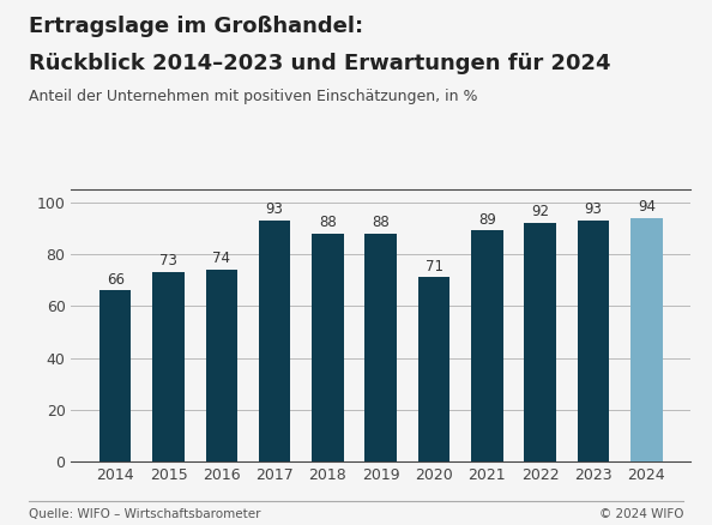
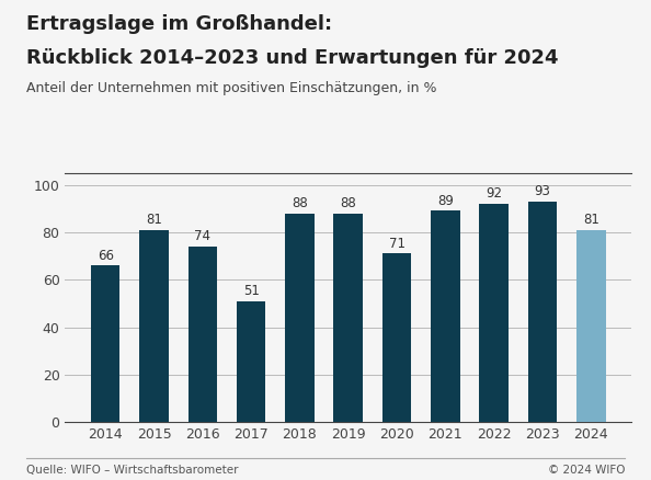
2015: 73 -> 81
2017: 93 -> 51
2024: 94 -> 81
